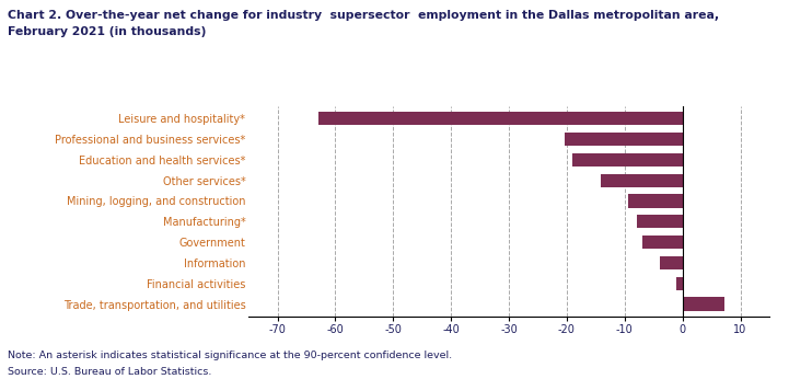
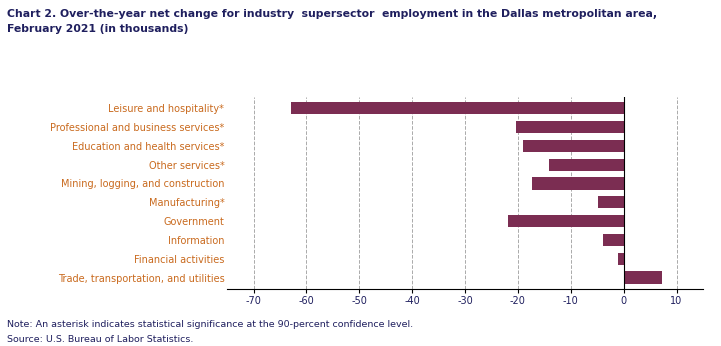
Mining, logging, and construction: -9.3 -> -17.4
Manufacturing*: -7.8 -> -4.8
Government: -7.0 -> -21.8
